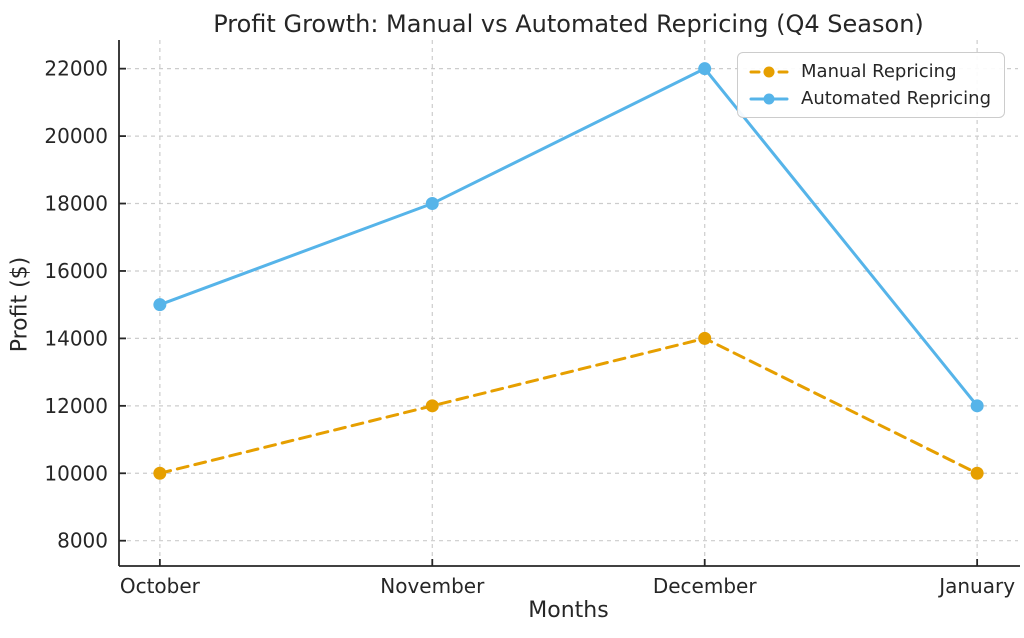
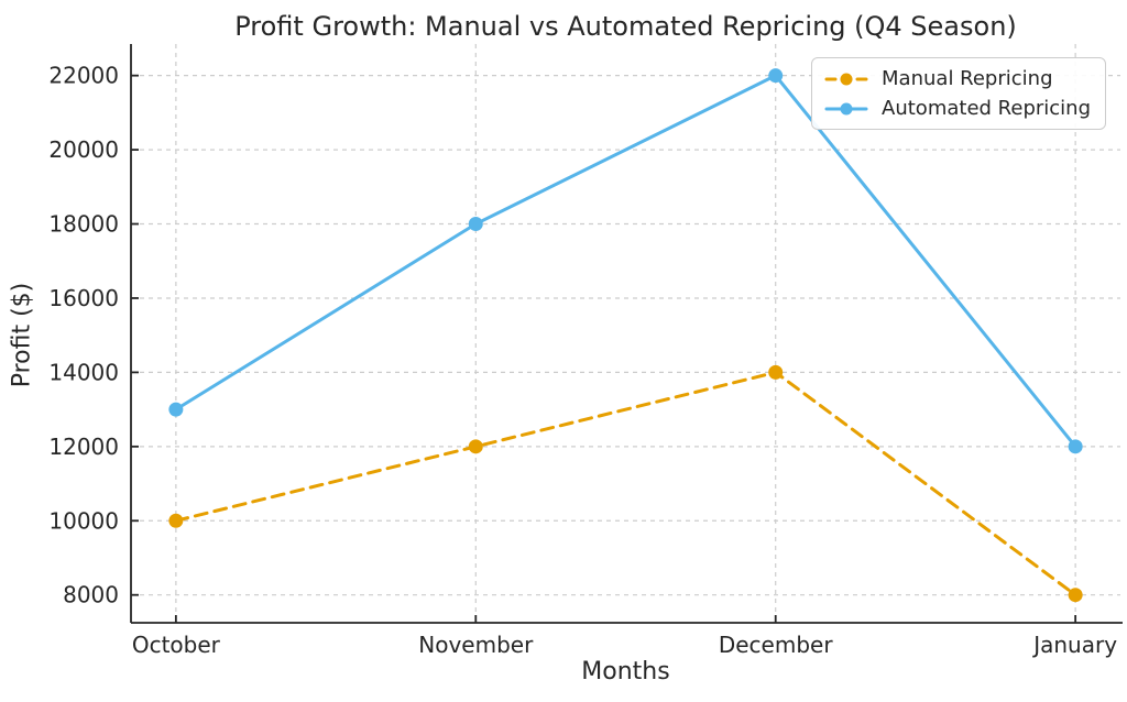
Automated Repricing/October: 15000 -> 13000
Manual Repricing/January: 10000 -> 8000
